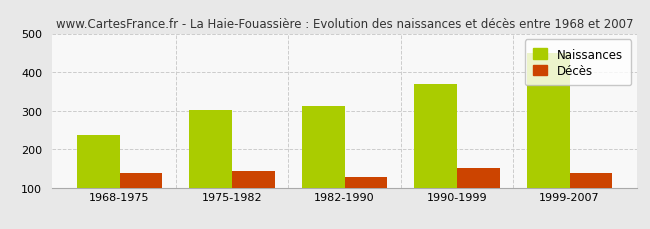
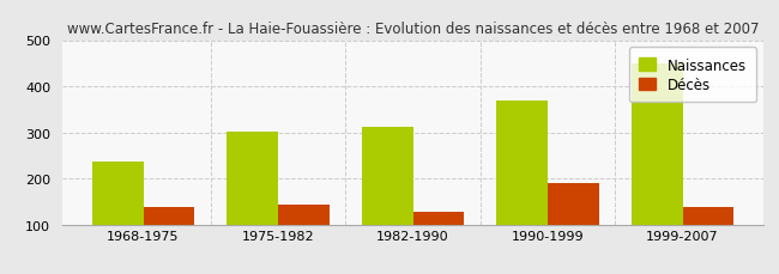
Décès/1990-1999: 150 -> 190
